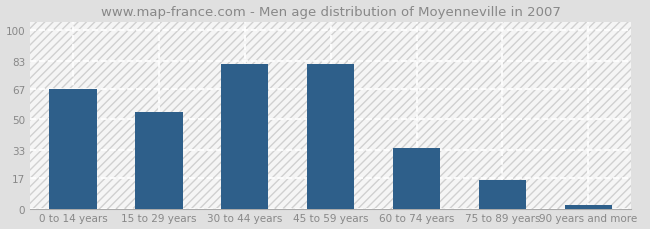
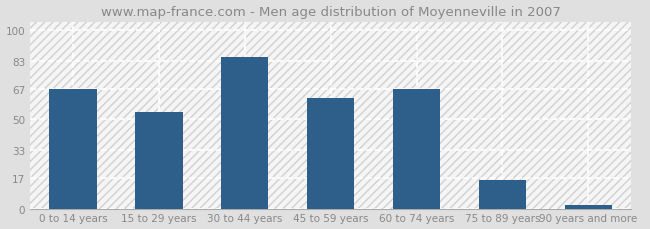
30 to 44 years: 81 -> 85
45 to 59 years: 81 -> 62
60 to 74 years: 34 -> 67
